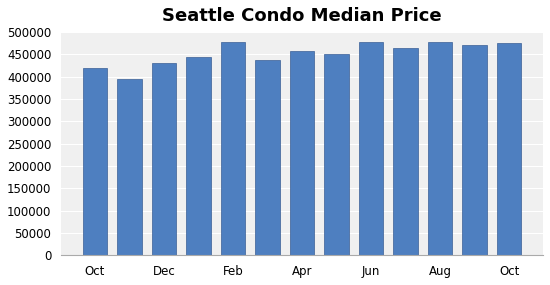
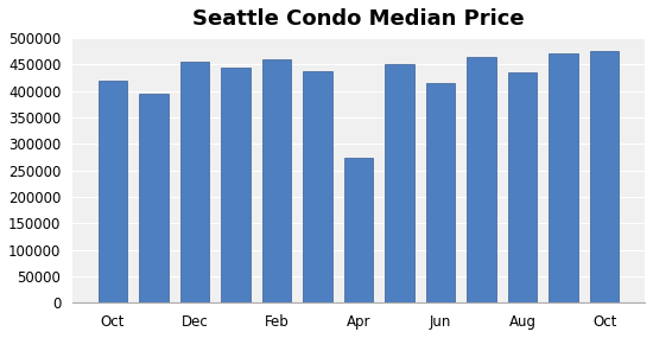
Dec: 430000 -> 455000
Feb: 477000 -> 460000
Apr: 457000 -> 275000
Jun: 477000 -> 415000
Aug: 477000 -> 435000
